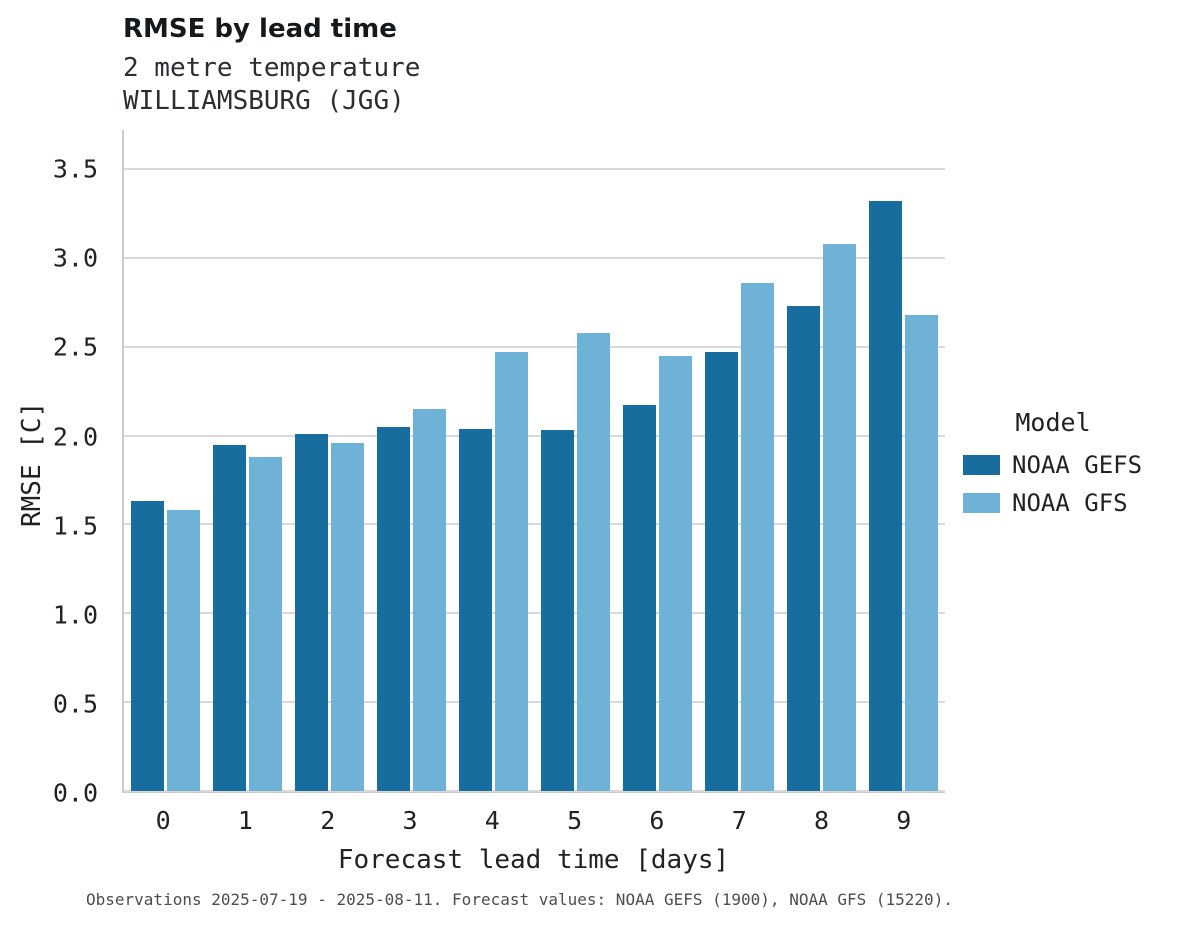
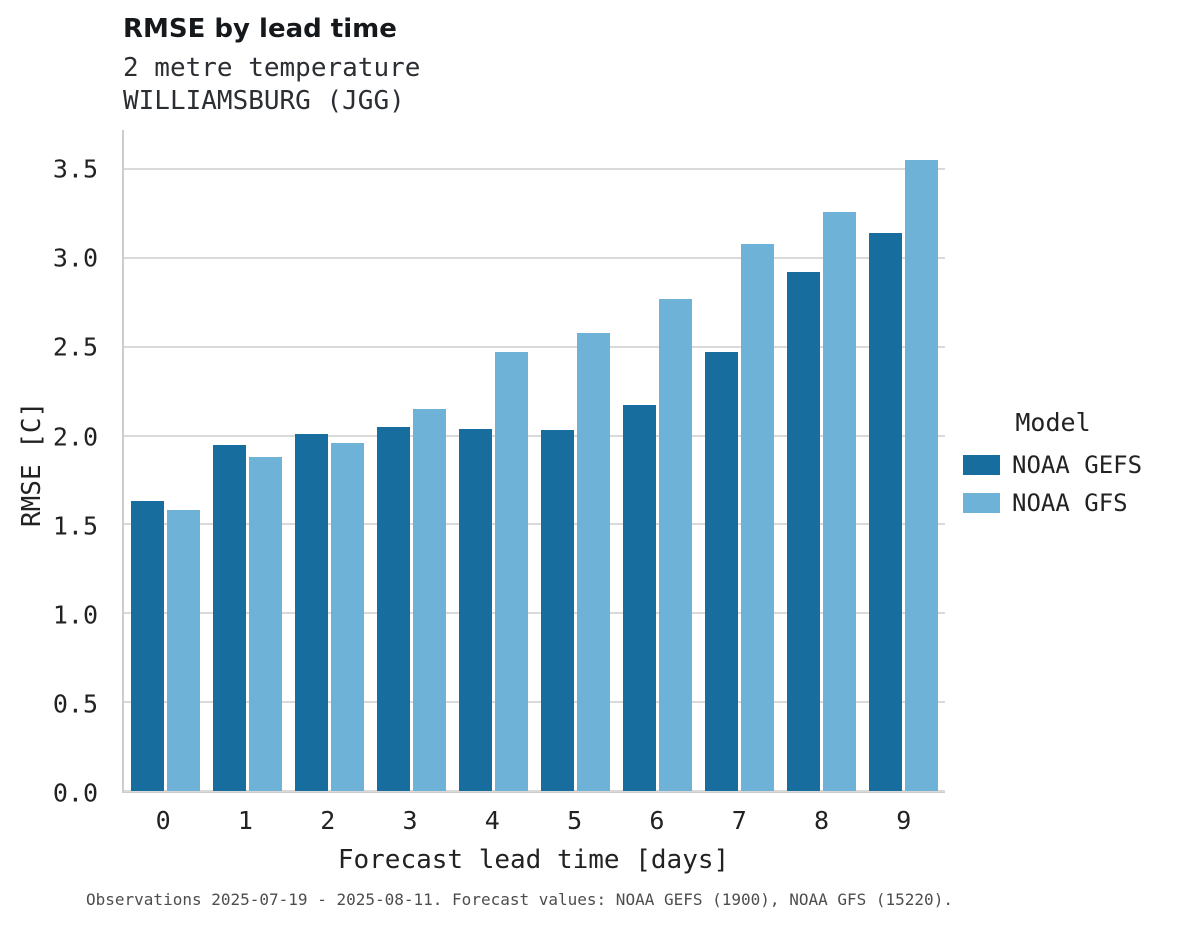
NOAA GFS/6: 2.45 -> 2.77
NOAA GFS/7: 2.86 -> 3.08
NOAA GEFS/8: 2.73 -> 2.92
NOAA GFS/8: 3.08 -> 3.26
NOAA GEFS/9: 3.32 -> 3.14
NOAA GFS/9: 2.68 -> 3.55
